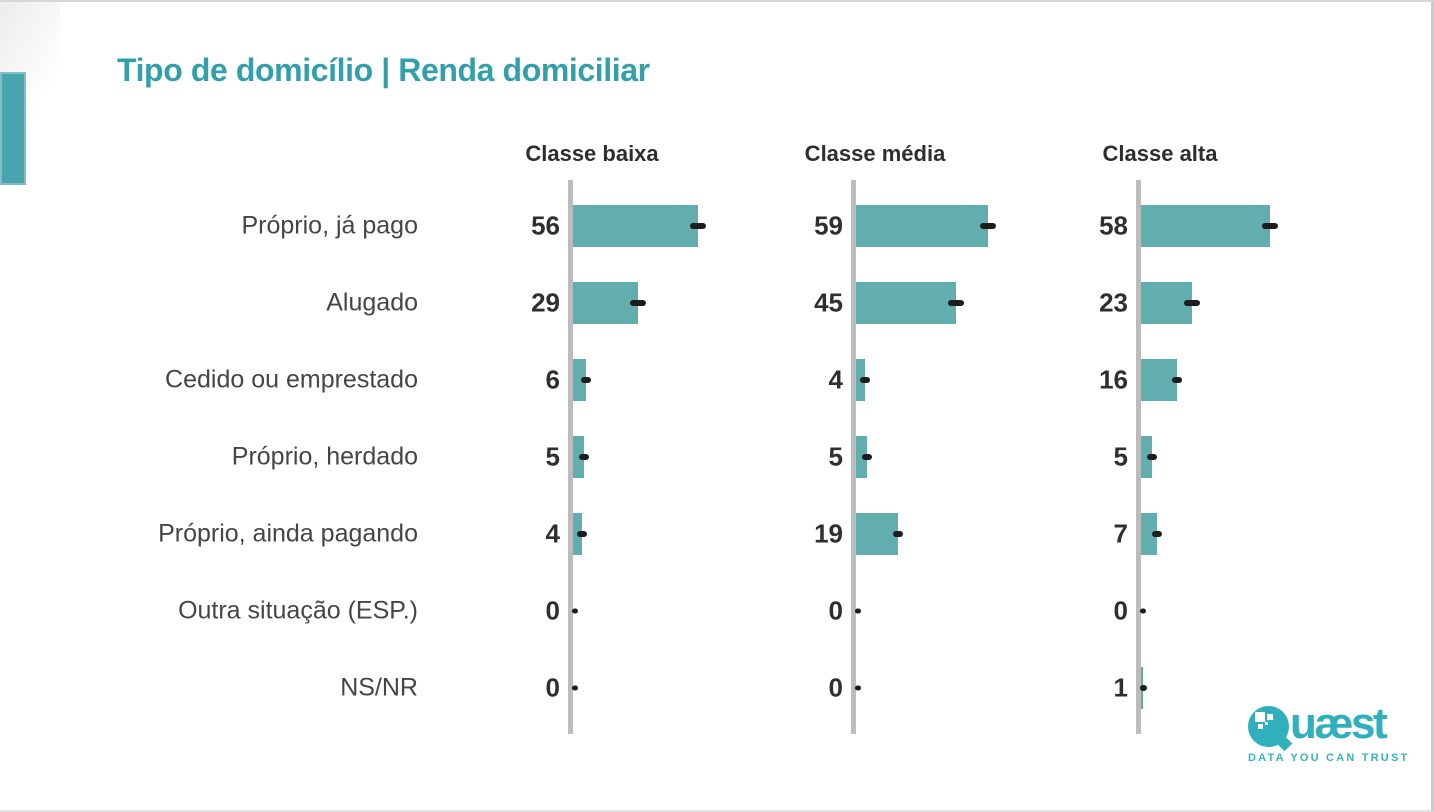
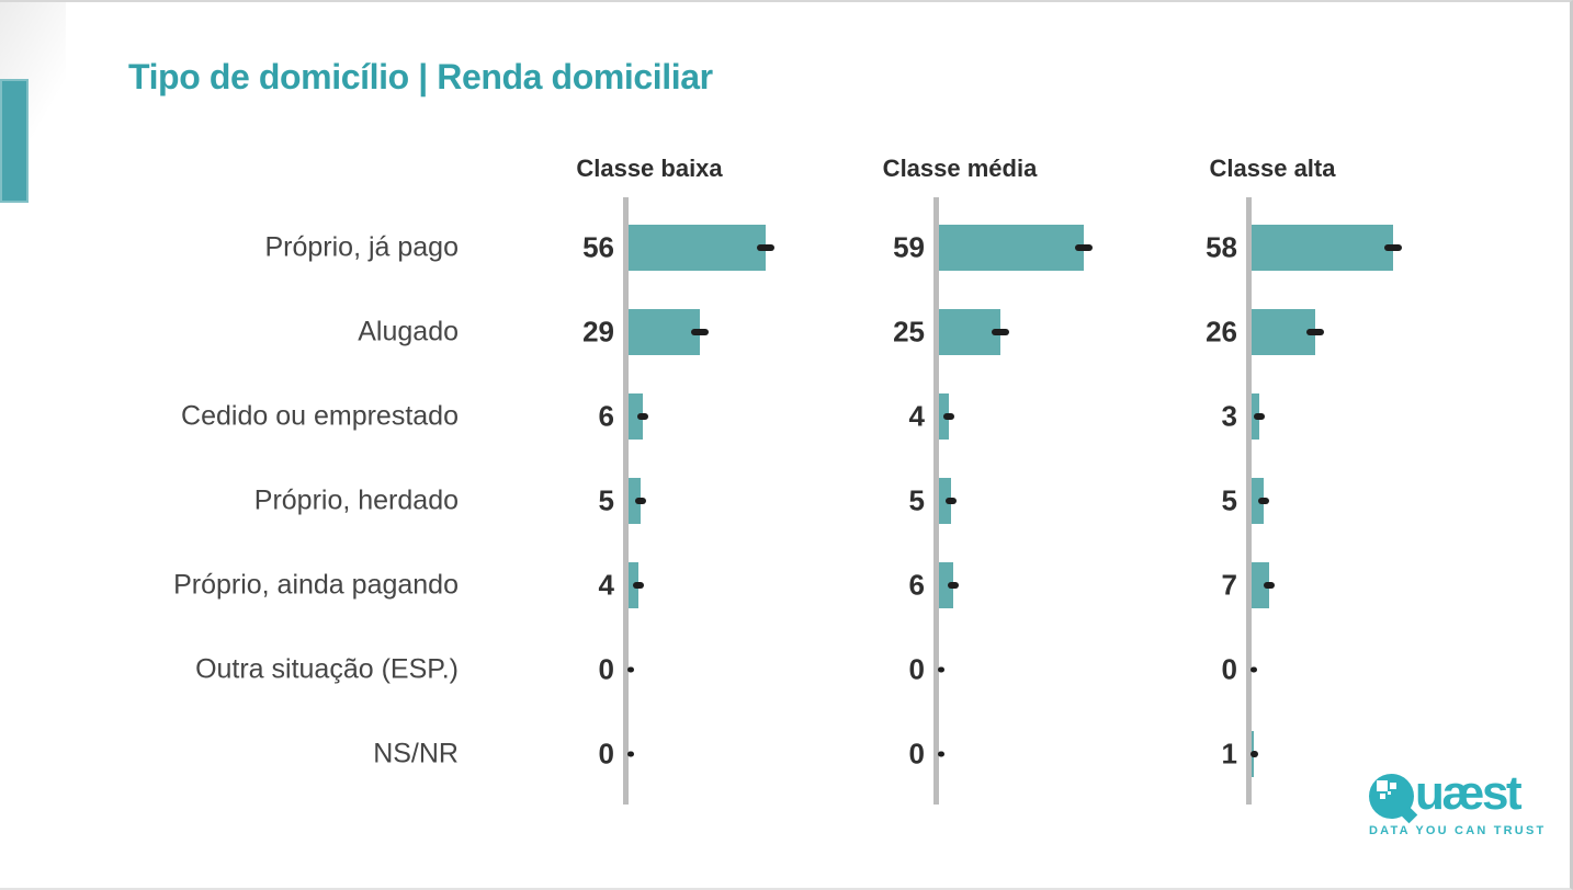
Classe média/Alugado: 45 -> 25
Classe alta/Alugado: 23 -> 26
Classe alta/Cedido ou emprestado: 16 -> 3
Classe média/Próprio, ainda pagando: 19 -> 6
